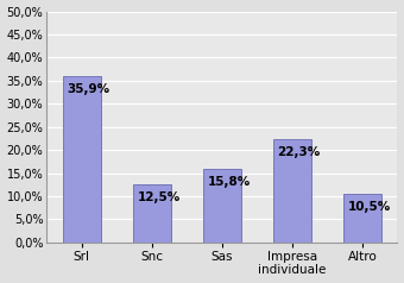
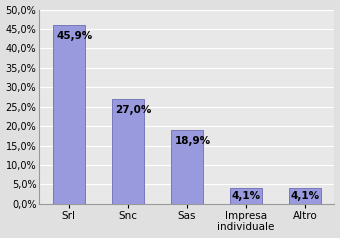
Srl: 35,9% -> 45,9%
Snc: 12,5% -> 27,0%
Sas: 15,8% -> 18,9%
Impresa individuale: 22,3% -> 4,1%
Altro: 10,5% -> 4,1%
